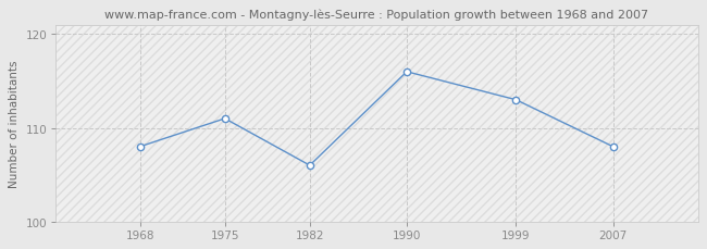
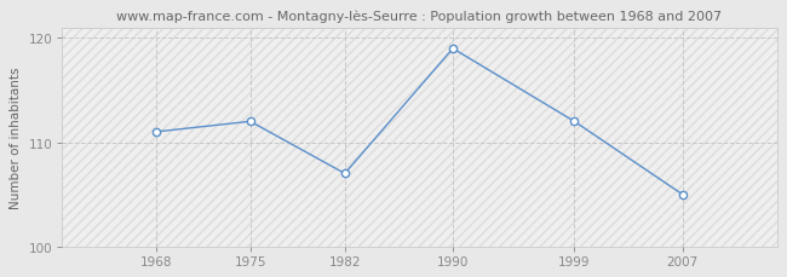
1968: 108 -> 111
1975: 111 -> 112
1982: 106 -> 107
1990: 116 -> 119
1999: 113 -> 112
2007: 108 -> 105
